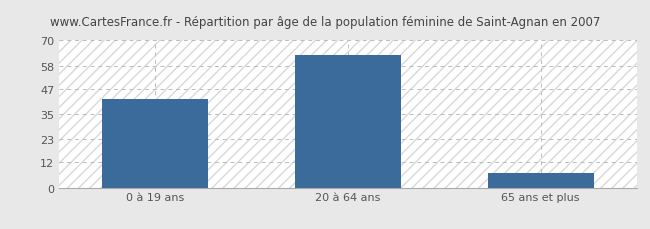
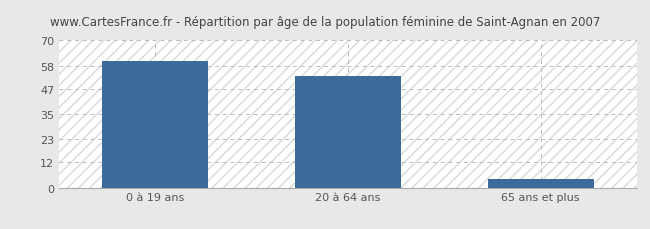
0 à 19 ans: 42 -> 60
20 à 64 ans: 63 -> 53
65 ans et plus: 7 -> 4
